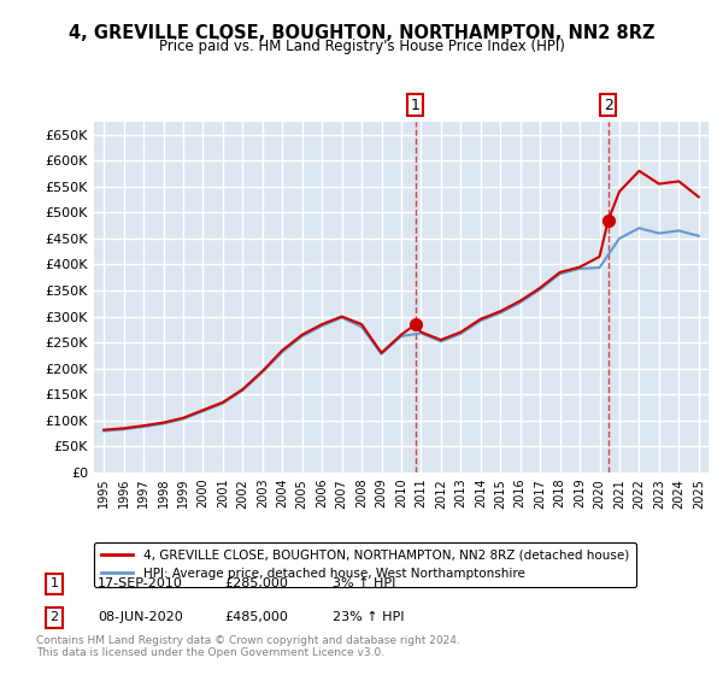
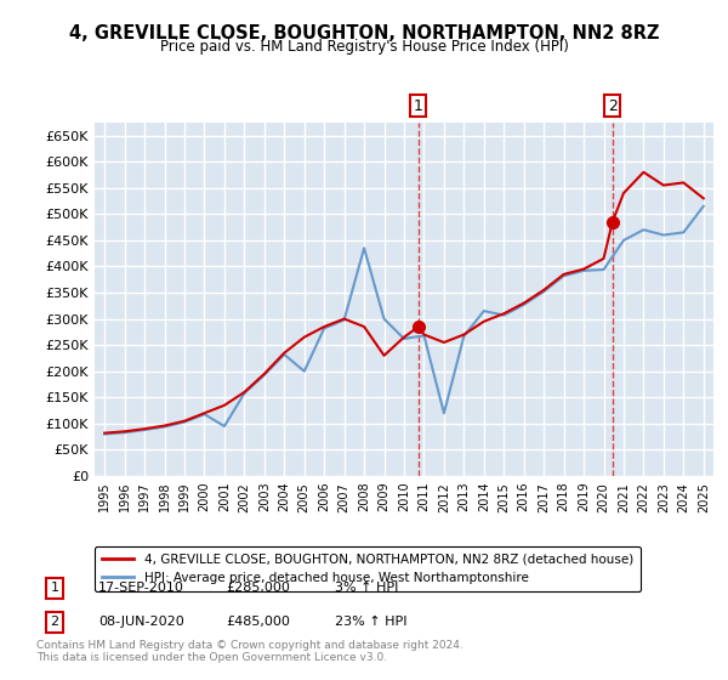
HPI: Average price, detached house, West Northamptonshire/2001: £133K -> £95K
HPI: Average price, detached house, West Northamptonshire/2005: £262K -> £200K
HPI: Average price, detached house, West Northamptonshire/2008: £280K -> £435K
HPI: Average price, detached house, West Northamptonshire/2009: £228K -> £300K
HPI: Average price, detached house, West Northamptonshire/2012: £252K -> £120K
HPI: Average price, detached house, West Northamptonshire/2014: £292K -> £315K
HPI: Average price, detached house, West Northamptonshire/2025: £455K -> £515K
